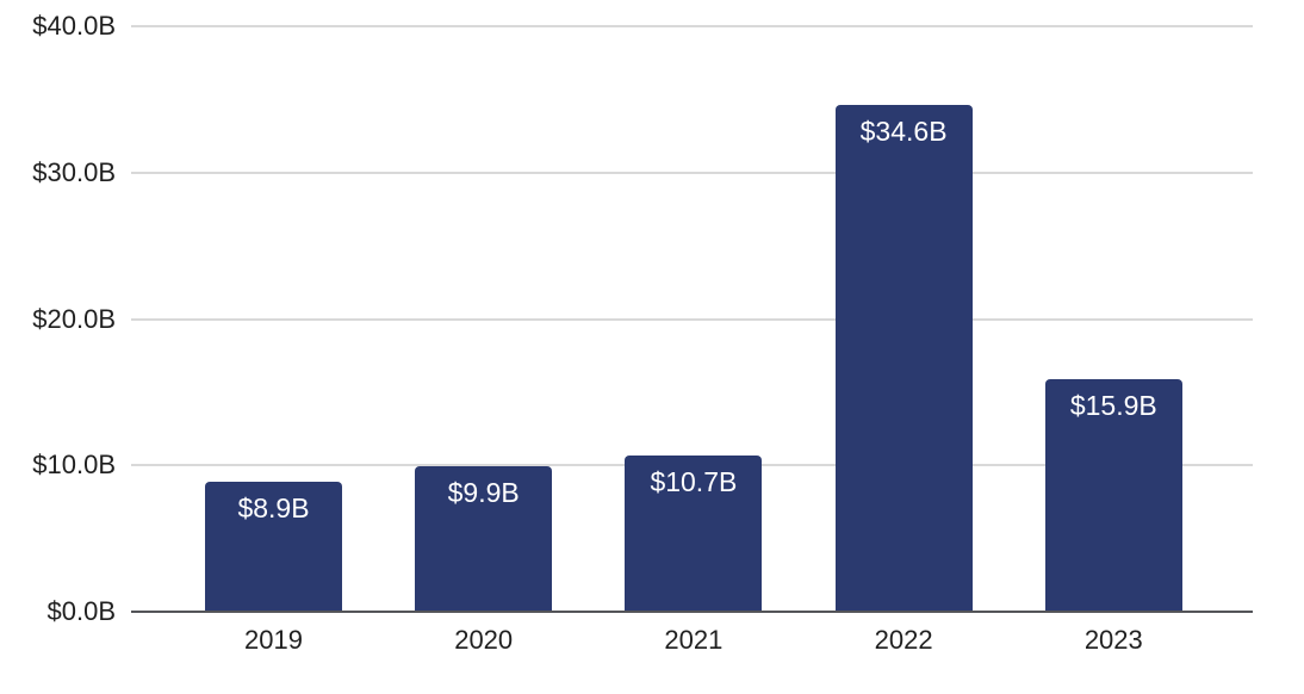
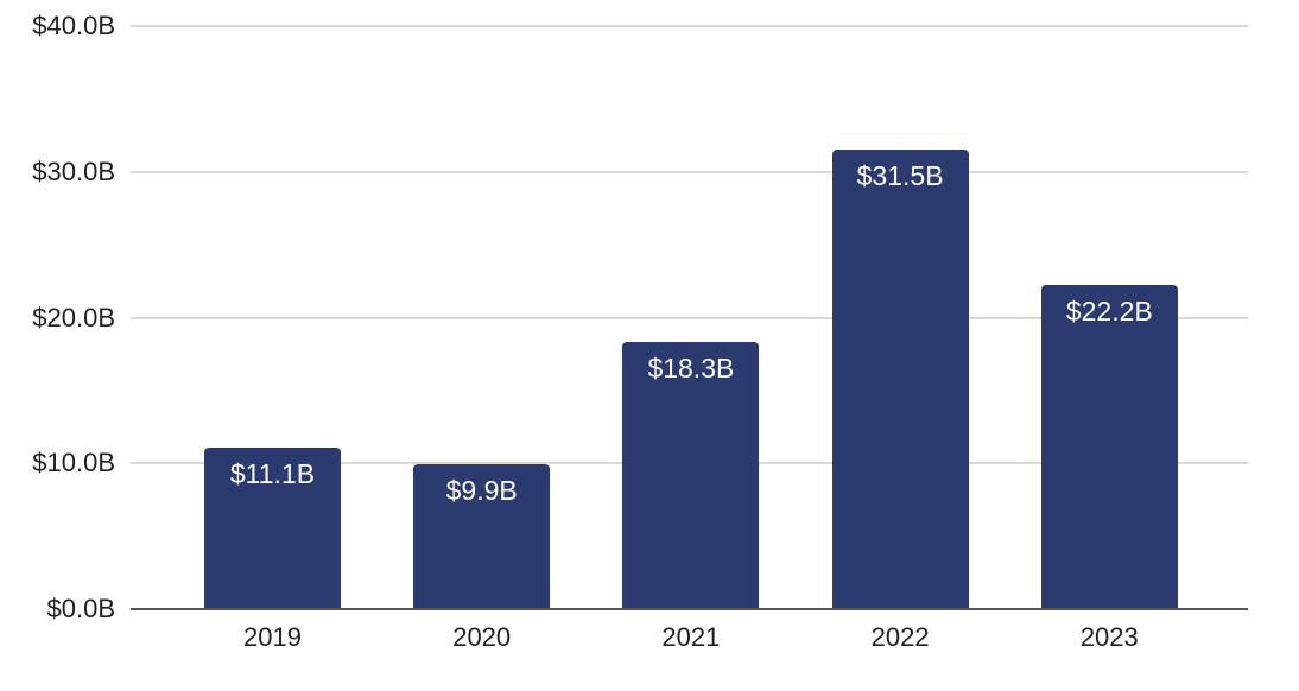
2019: $8.9B -> $11.1B
2021: $10.7B -> $18.3B
2022: $34.6B -> $31.5B
2023: $15.9B -> $22.2B
